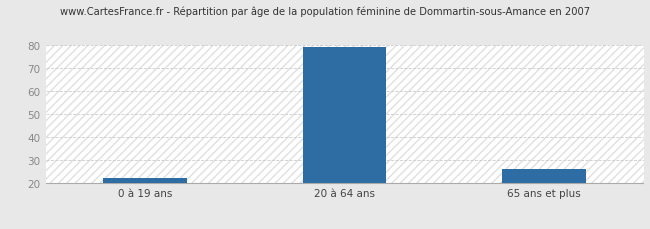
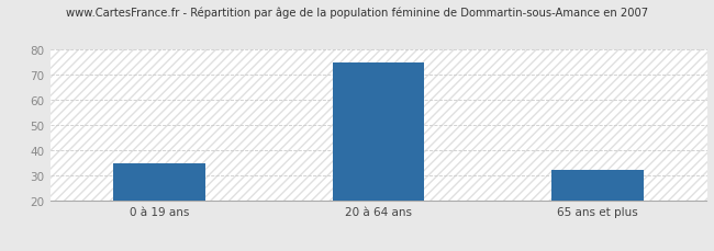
0 à 19 ans: 22 -> 35
20 à 64 ans: 79 -> 75
65 ans et plus: 26 -> 32
